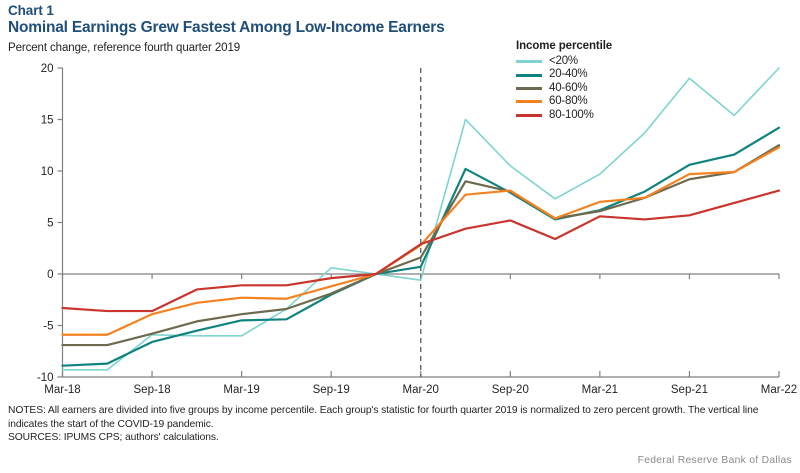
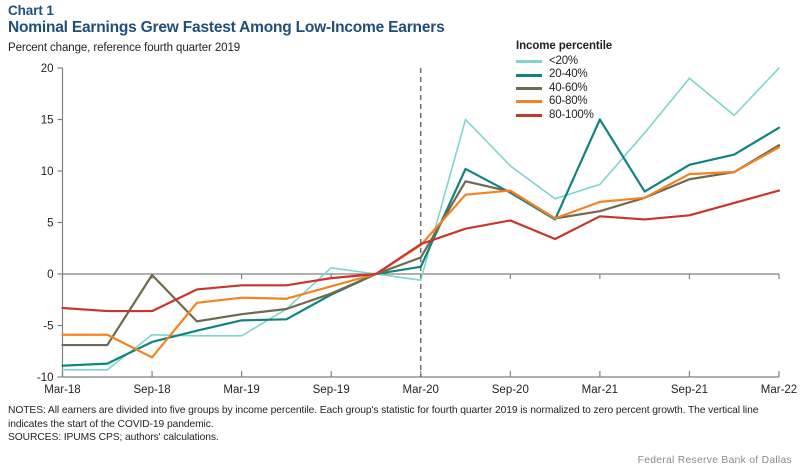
40-60%/Sep-18: -5.8 -> -0.1
60-80%/Sep-18: -3.9 -> -8.1
<20%/Mar-21: 9.7 -> 8.7
20-40%/Mar-21: 6.2 -> 15.0
